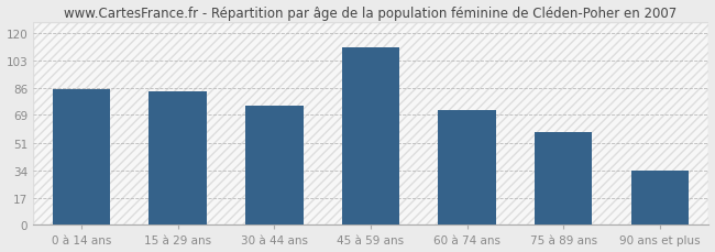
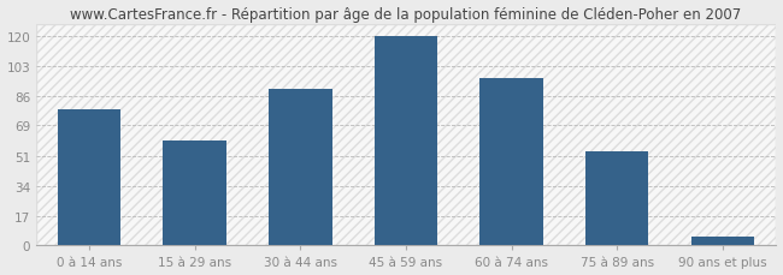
0 à 14 ans: 85 -> 78
15 à 29 ans: 84 -> 60
30 à 44 ans: 75 -> 90
45 à 59 ans: 111 -> 120
60 à 74 ans: 72 -> 96
75 à 89 ans: 58 -> 54
90 ans et plus: 34 -> 5
